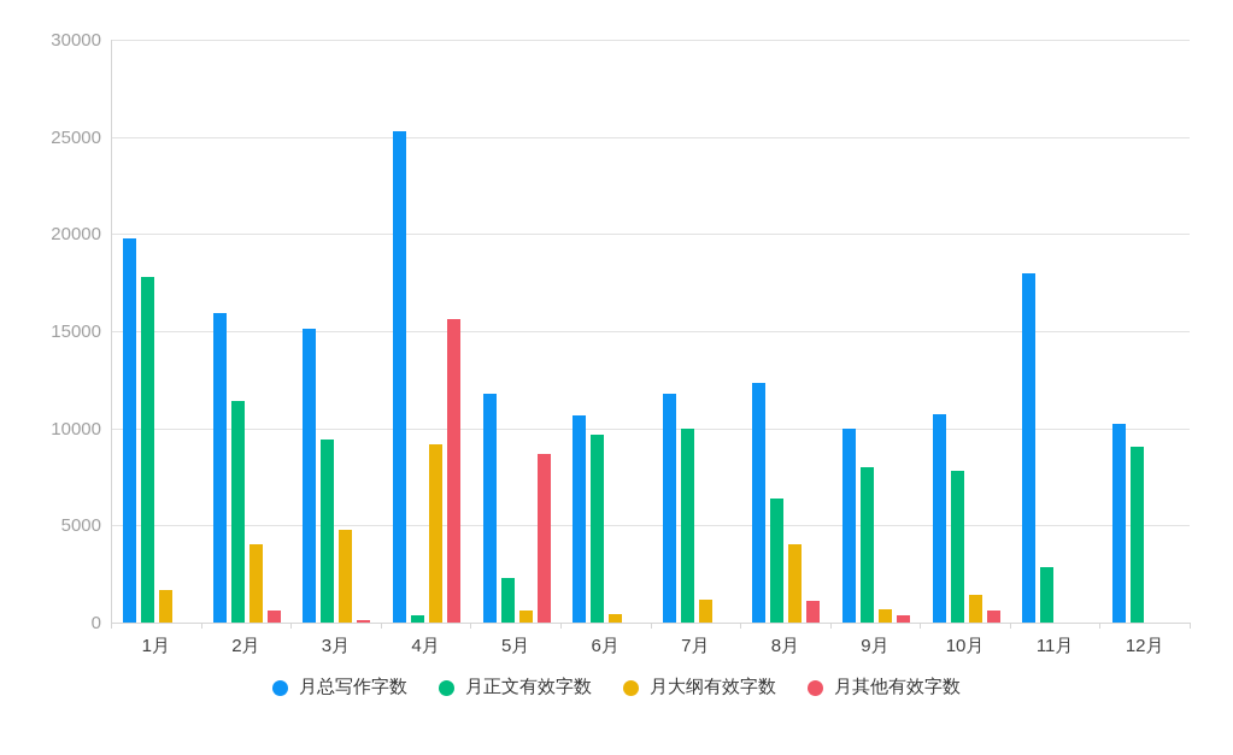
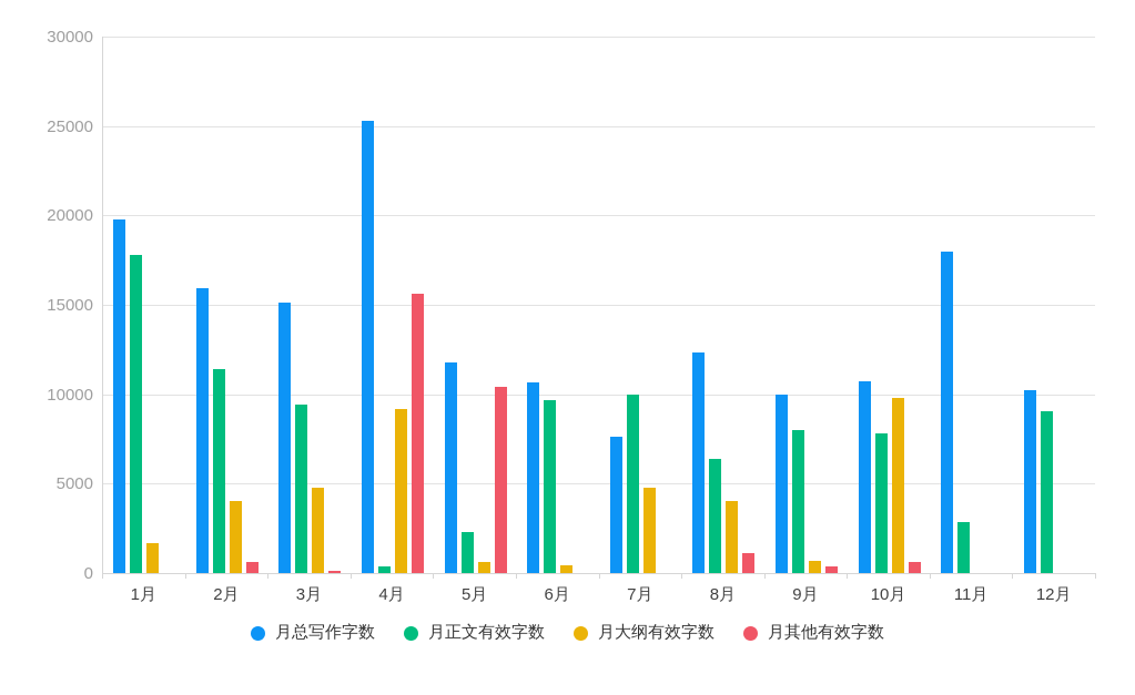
月其他有效字数/5月: 8700 -> 10400
月总写作字数/7月: 11800 -> 7600
月大纲有效字数/7月: 1200 -> 4800
月大纲有效字数/10月: 1400 -> 9800
